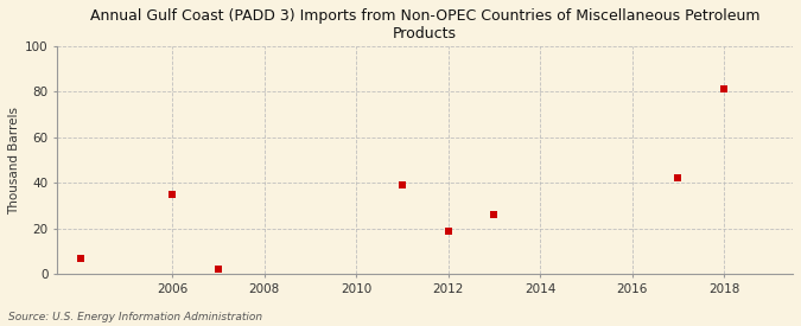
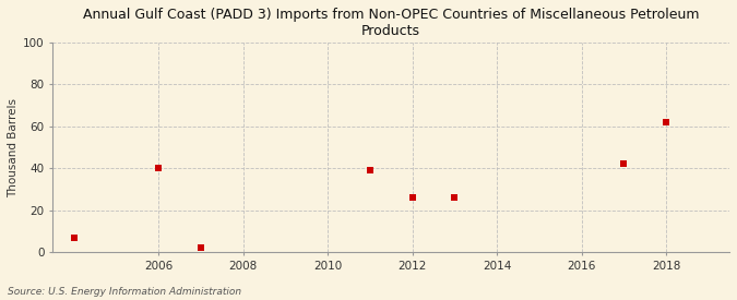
2006: 35 -> 40
2012: 19 -> 26
2018: 81 -> 62
